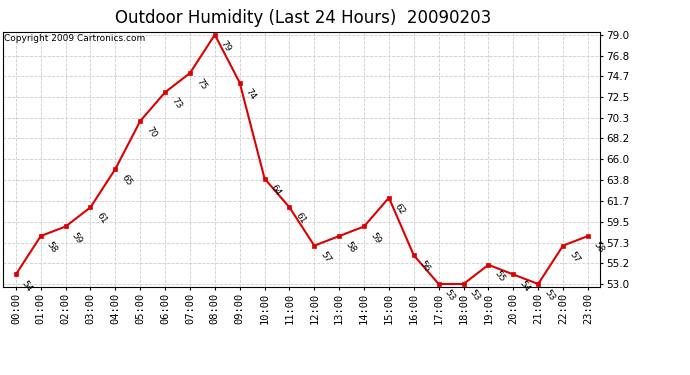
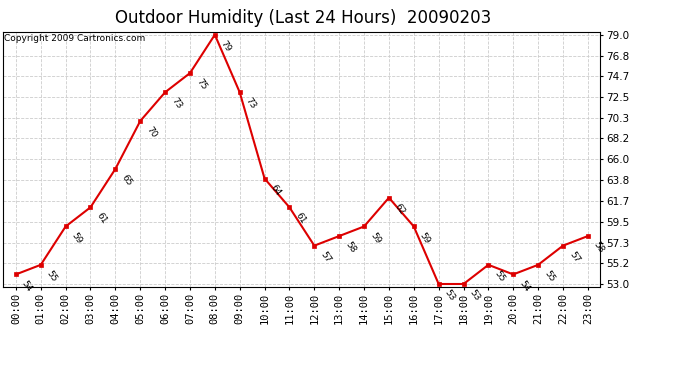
01:00: 58 -> 55
09:00: 74 -> 73
16:00: 56 -> 59
21:00: 53 -> 55
